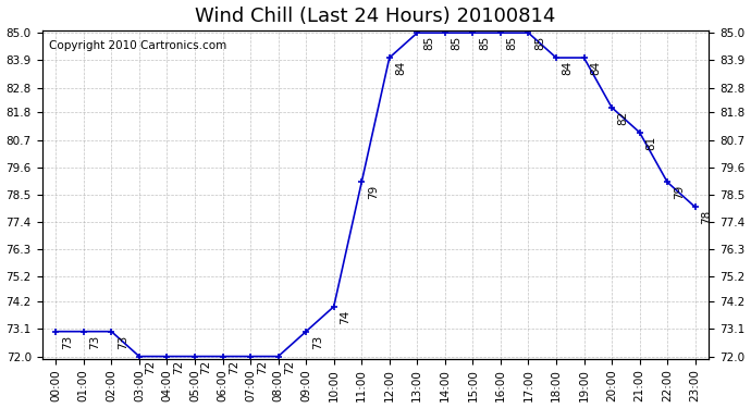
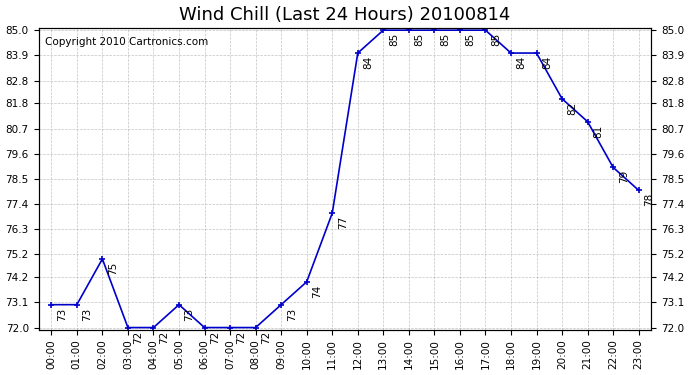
02:00: 73 -> 75
05:00: 72 -> 73
11:00: 79 -> 77
